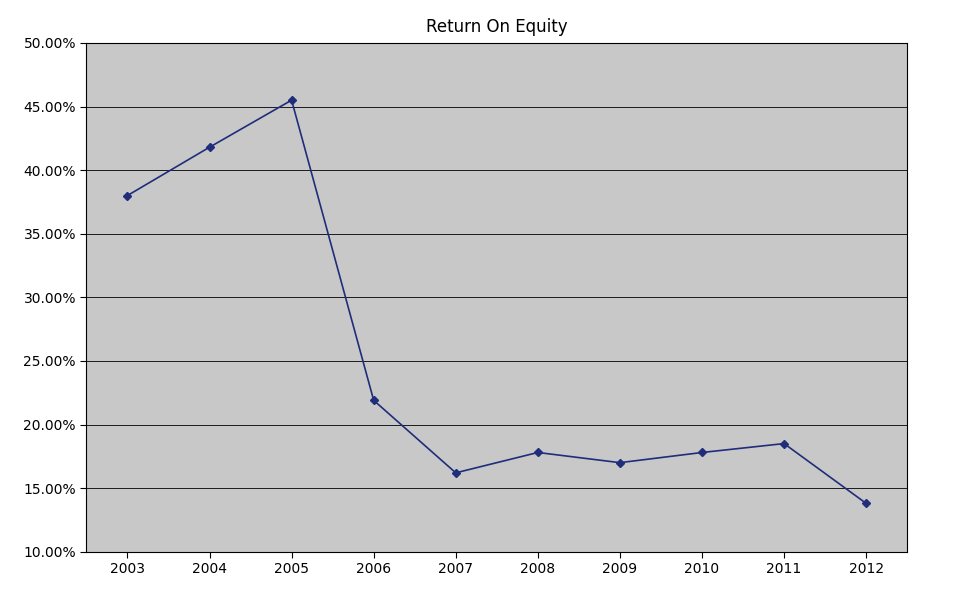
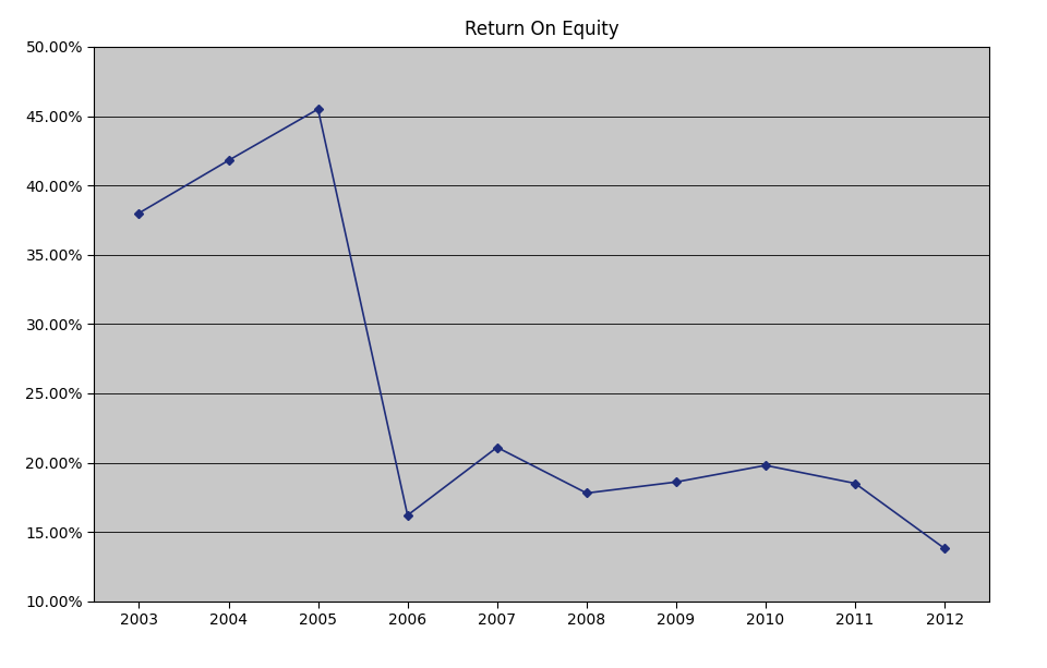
2006: 21.9% -> 16.2%
2007: 16.2% -> 21.1%
2009: 17.0% -> 18.6%
2010: 17.8% -> 19.8%
